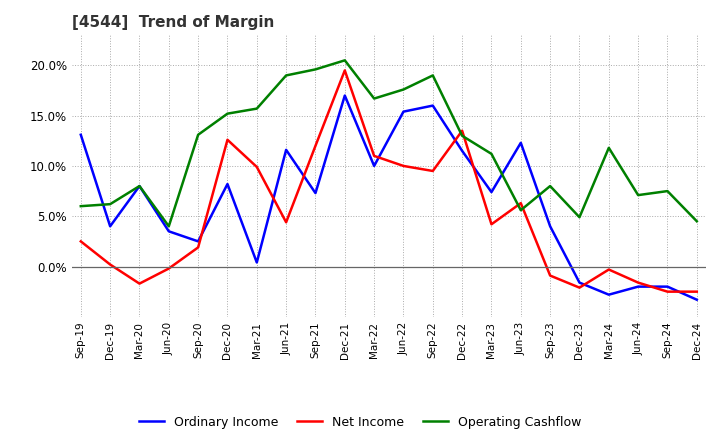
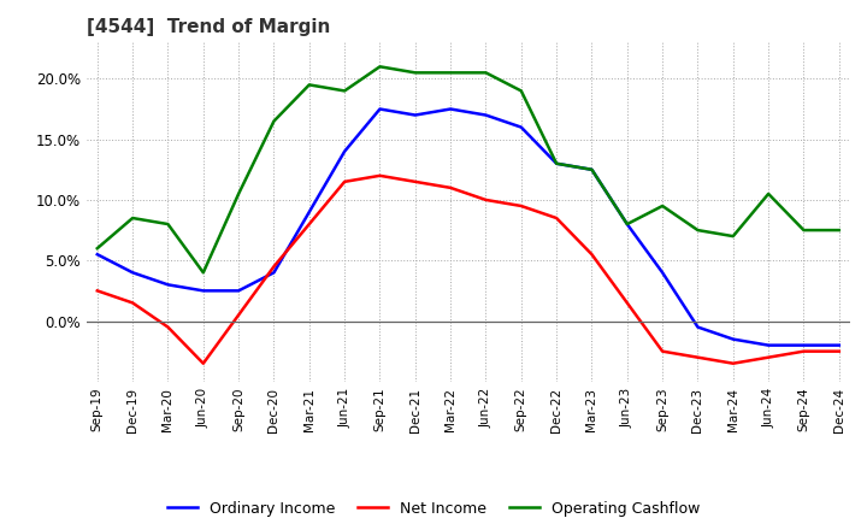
Ordinary Income/Sep-19: 13.1% -> 5.5%
Net Income/Dec-19: 0.2% -> 1.5%
Operating Cashflow/Dec-19: 6.2% -> 8.5%
Ordinary Income/Mar-20: 8.0% -> 3.0%
Net Income/Mar-20: -1.7% -> -0.5%
Ordinary Income/Jun-20: 3.5% -> 2.5%
Net Income/Jun-20: -0.2% -> -3.5%
Net Income/Sep-20: 1.9% -> 0.5%
Operating Cashflow/Sep-20: 13.1% -> 10.5%
Ordinary Income/Dec-20: 8.2% -> 4.0%
Net Income/Dec-20: 12.6% -> 4.5%
Operating Cashflow/Dec-20: 15.2% -> 16.5%
Ordinary Income/Mar-21: 0.4% -> 9.0%
Net Income/Mar-21: 9.9% -> 8.0%
Operating Cashflow/Mar-21: 15.7% -> 19.5%
Ordinary Income/Jun-21: 11.6% -> 14.0%
Net Income/Jun-21: 4.4% -> 11.5%
Ordinary Income/Sep-21: 7.3% -> 17.5%
Operating Cashflow/Sep-21: 19.6% -> 21.0%
Net Income/Dec-21: 19.5% -> 11.5%
Ordinary Income/Mar-22: 10.0% -> 17.5%
Operating Cashflow/Mar-22: 16.7% -> 20.5%
Ordinary Income/Jun-22: 15.4% -> 17.0%
Operating Cashflow/Jun-22: 17.6% -> 20.5%
Ordinary Income/Dec-22: 11.5% -> 13.0%
Net Income/Dec-22: 13.5% -> 8.5%
Ordinary Income/Mar-23: 7.4% -> 12.5%
Net Income/Mar-23: 4.2% -> 5.5%
Operating Cashflow/Mar-23: 11.2% -> 12.5%
Ordinary Income/Jun-23: 12.3% -> 8.0%
Net Income/Jun-23: 6.3% -> 1.5%
Operating Cashflow/Jun-23: 5.6% -> 8.0%
Net Income/Sep-23: -0.9% -> -2.5%
Operating Cashflow/Sep-23: 8.0% -> 9.5%
Ordinary Income/Dec-23: -1.6% -> -0.5%
Net Income/Dec-23: -2.1% -> -3.0%
Operating Cashflow/Dec-23: 4.9% -> 7.5%
Ordinary Income/Mar-24: -2.8% -> -1.5%
Net Income/Mar-24: -0.3% -> -3.5%
Operating Cashflow/Mar-24: 11.8% -> 7.0%
Net Income/Jun-24: -1.6% -> -3.0%
Operating Cashflow/Jun-24: 7.1% -> 10.5%
Ordinary Income/Dec-24: -3.3% -> -2.0%
Operating Cashflow/Dec-24: 4.5% -> 7.5%
